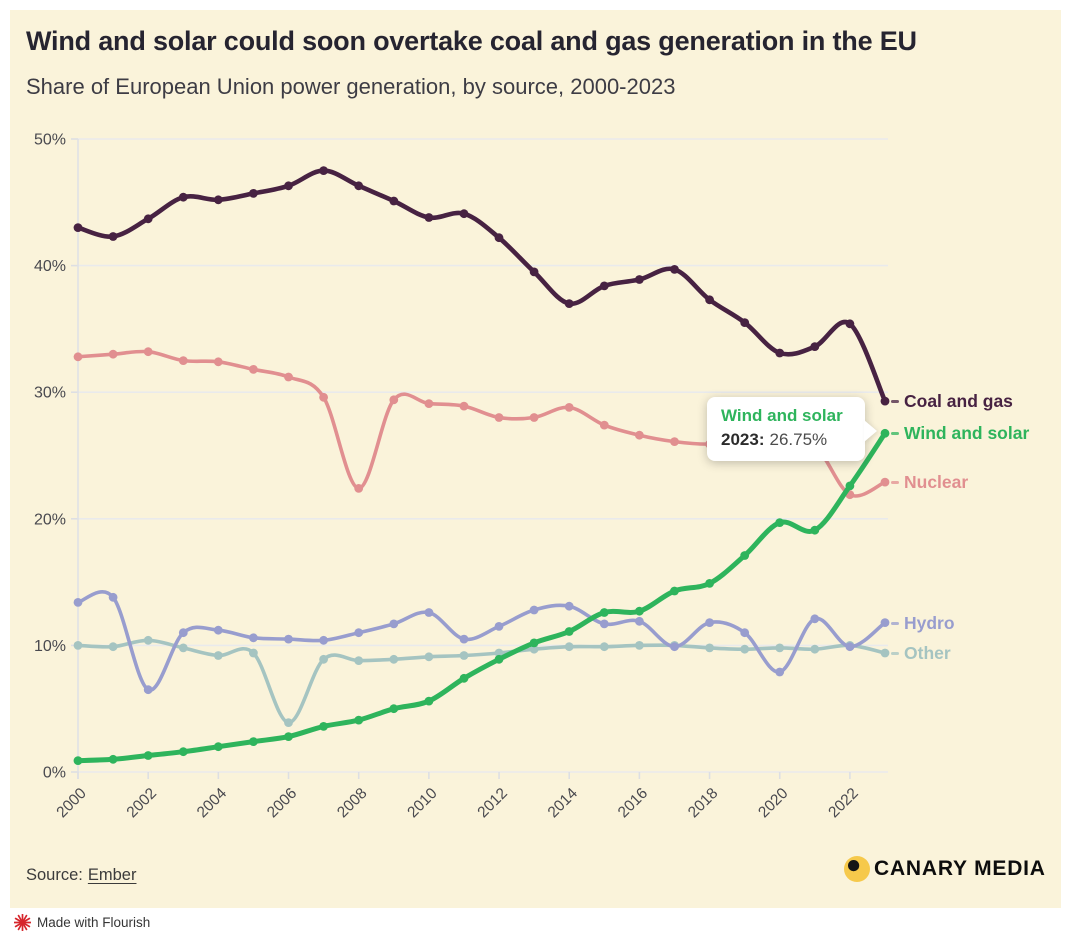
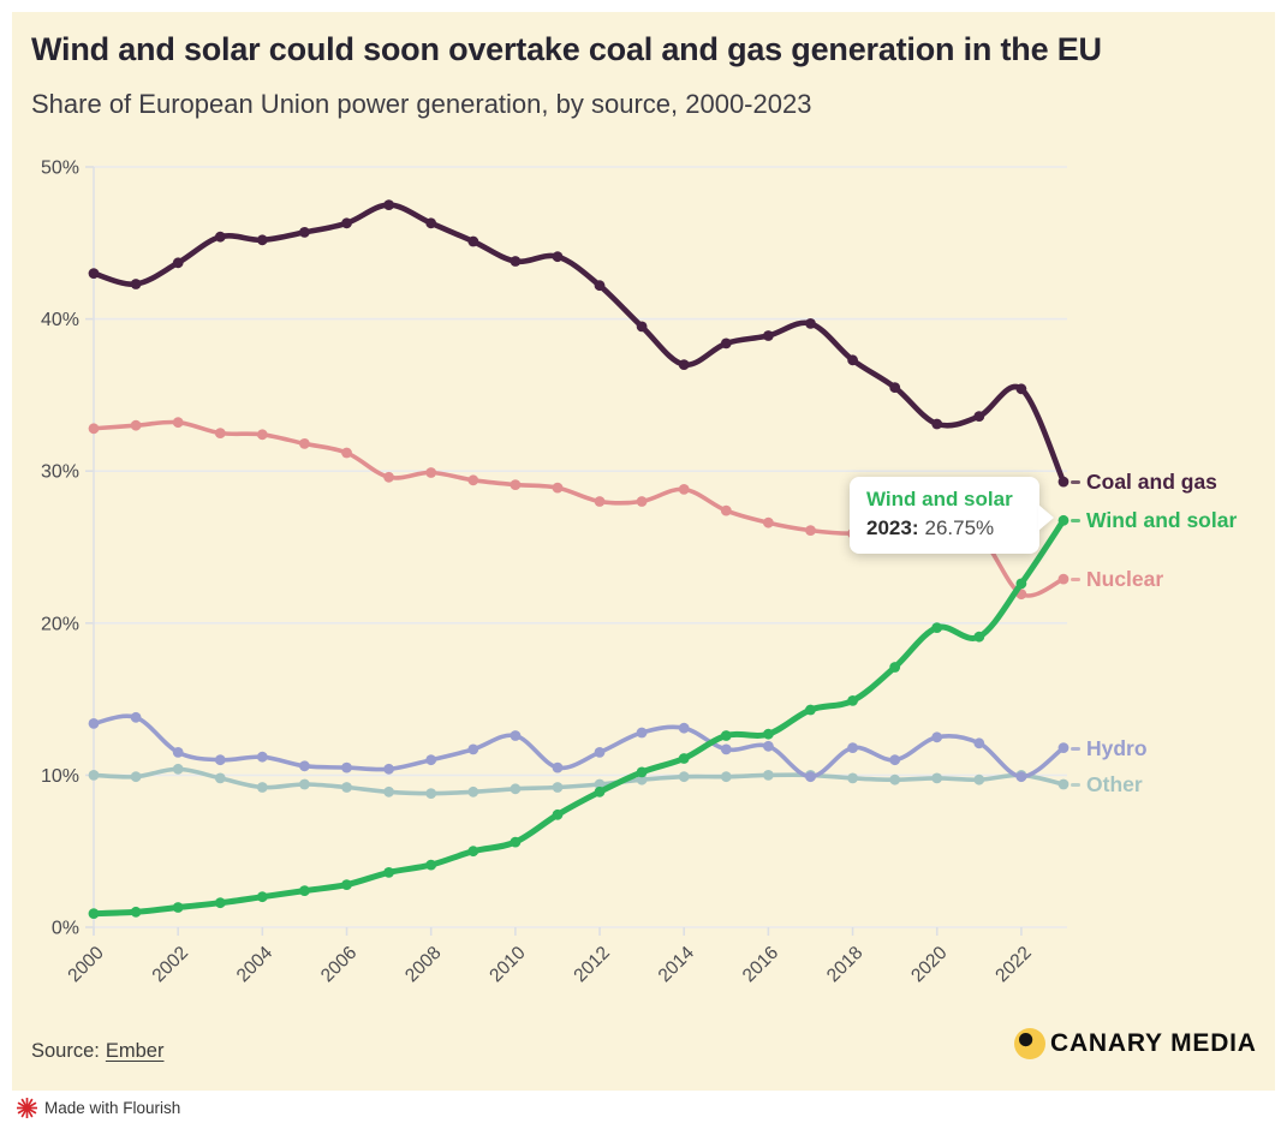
Hydro/2002: 6.5% -> 11.5%
Other/2006: 3.9% -> 9.2%
Nuclear/2008: 22.4% -> 29.9%
Hydro/2020: 7.9% -> 12.5%
